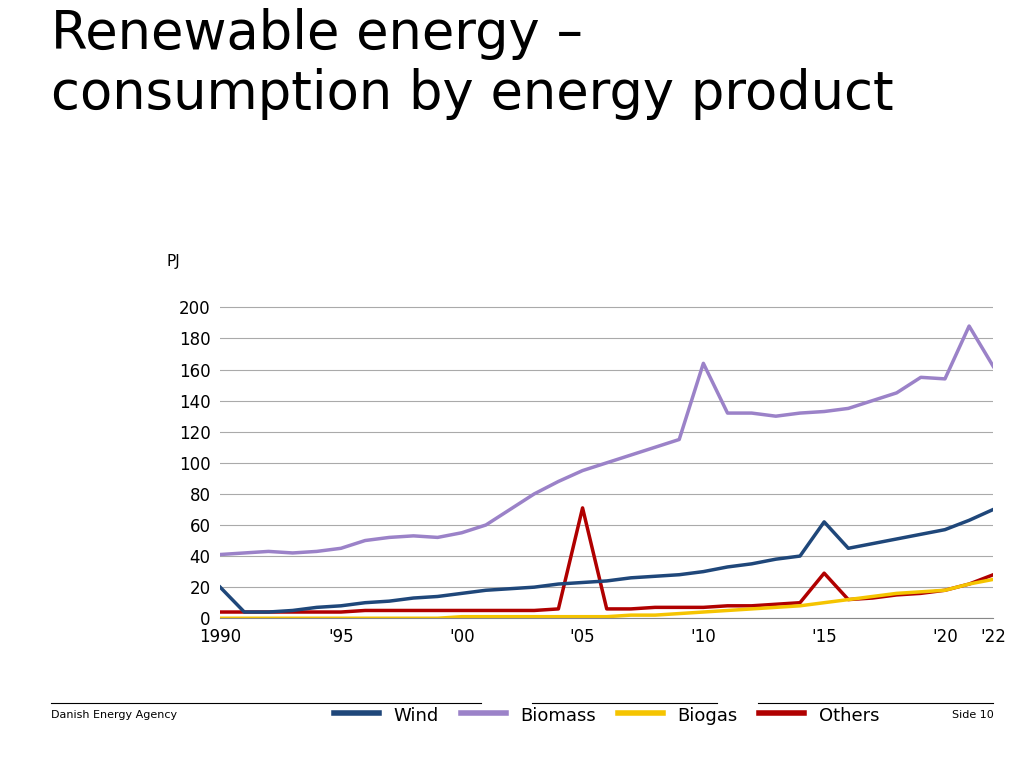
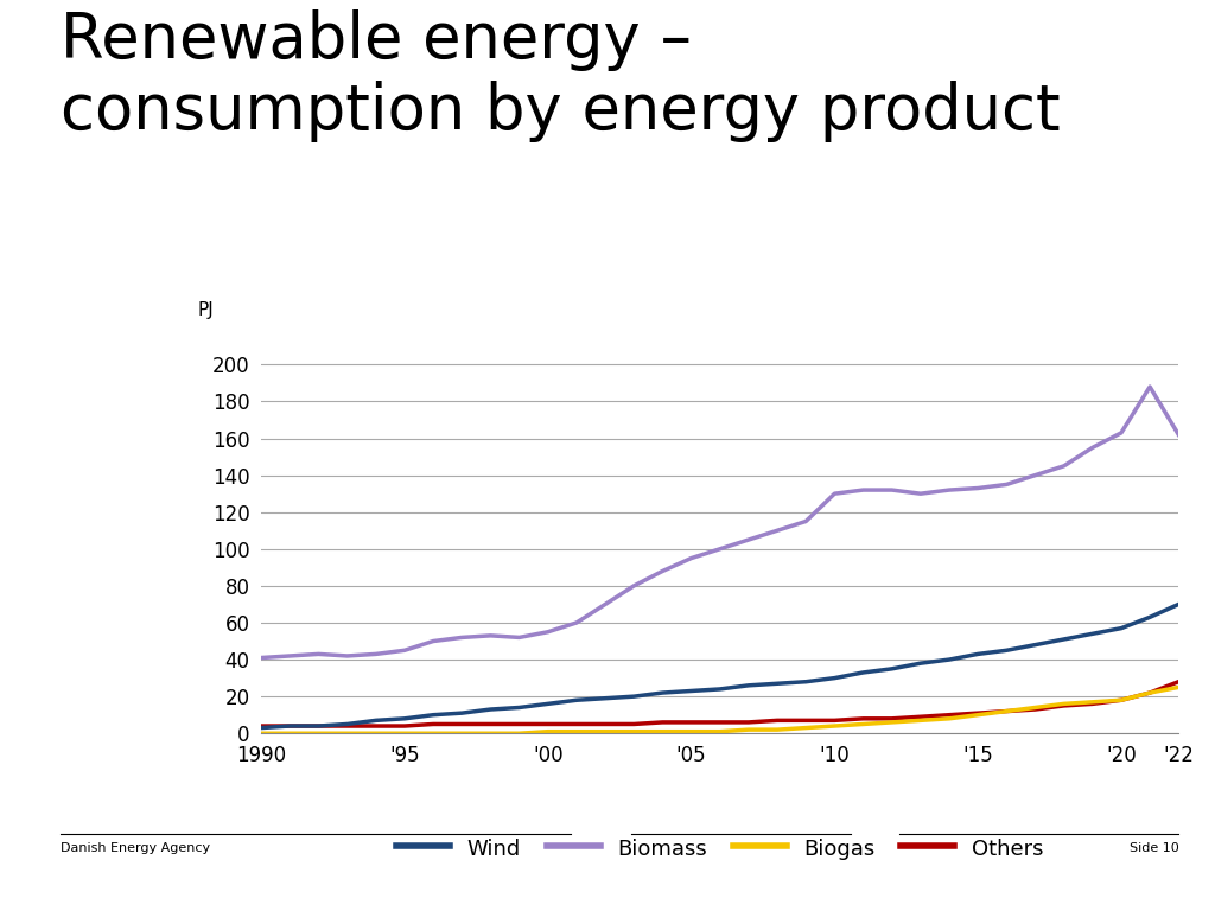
Wind/1990: 20 -> 3
Others/'05: 71 -> 6
Biomass/'10: 164 -> 130
Wind/'15: 62 -> 43
Others/'15: 29 -> 11
Biomass/'20: 154 -> 163
